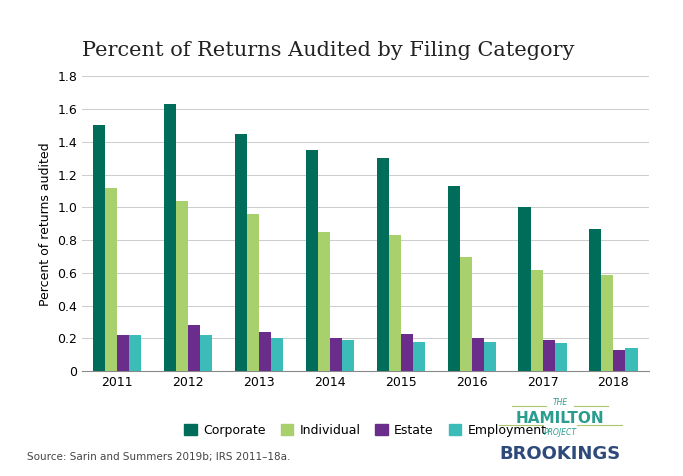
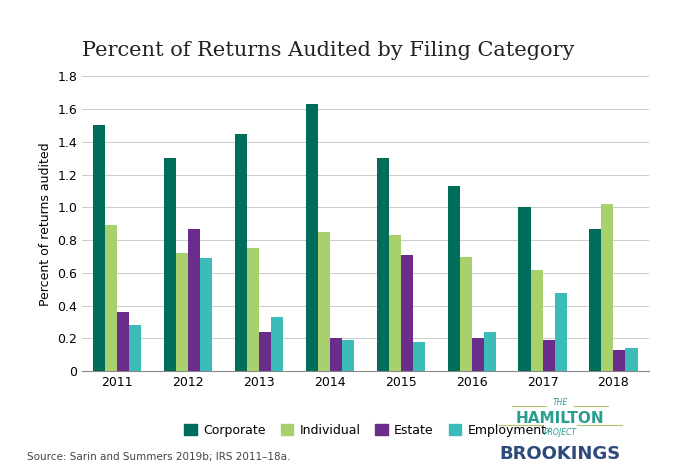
Individual/2011: 1.12 -> 0.89
Estate/2011: 0.22 -> 0.36
Employment/2011: 0.22 -> 0.28
Corporate/2012: 1.63 -> 1.30
Individual/2012: 1.04 -> 0.72
Estate/2012: 0.28 -> 0.87
Employment/2012: 0.22 -> 0.69
Individual/2013: 0.96 -> 0.75
Employment/2013: 0.20 -> 0.33
Corporate/2014: 1.35 -> 1.63
Estate/2015: 0.23 -> 0.71
Employment/2016: 0.18 -> 0.24
Employment/2017: 0.17 -> 0.48
Individual/2018: 0.59 -> 1.02
